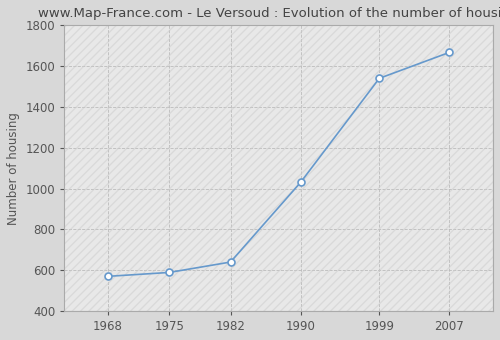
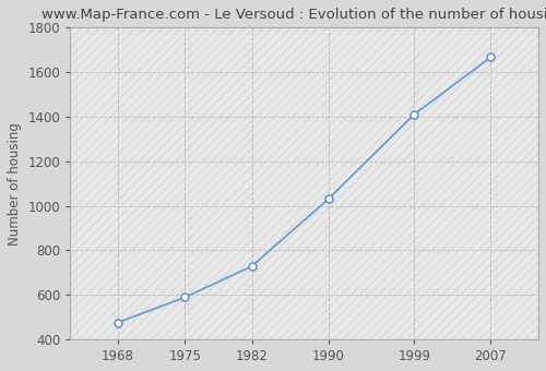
1968: 570 -> 476
1982: 640 -> 728
1999: 1540 -> 1410
